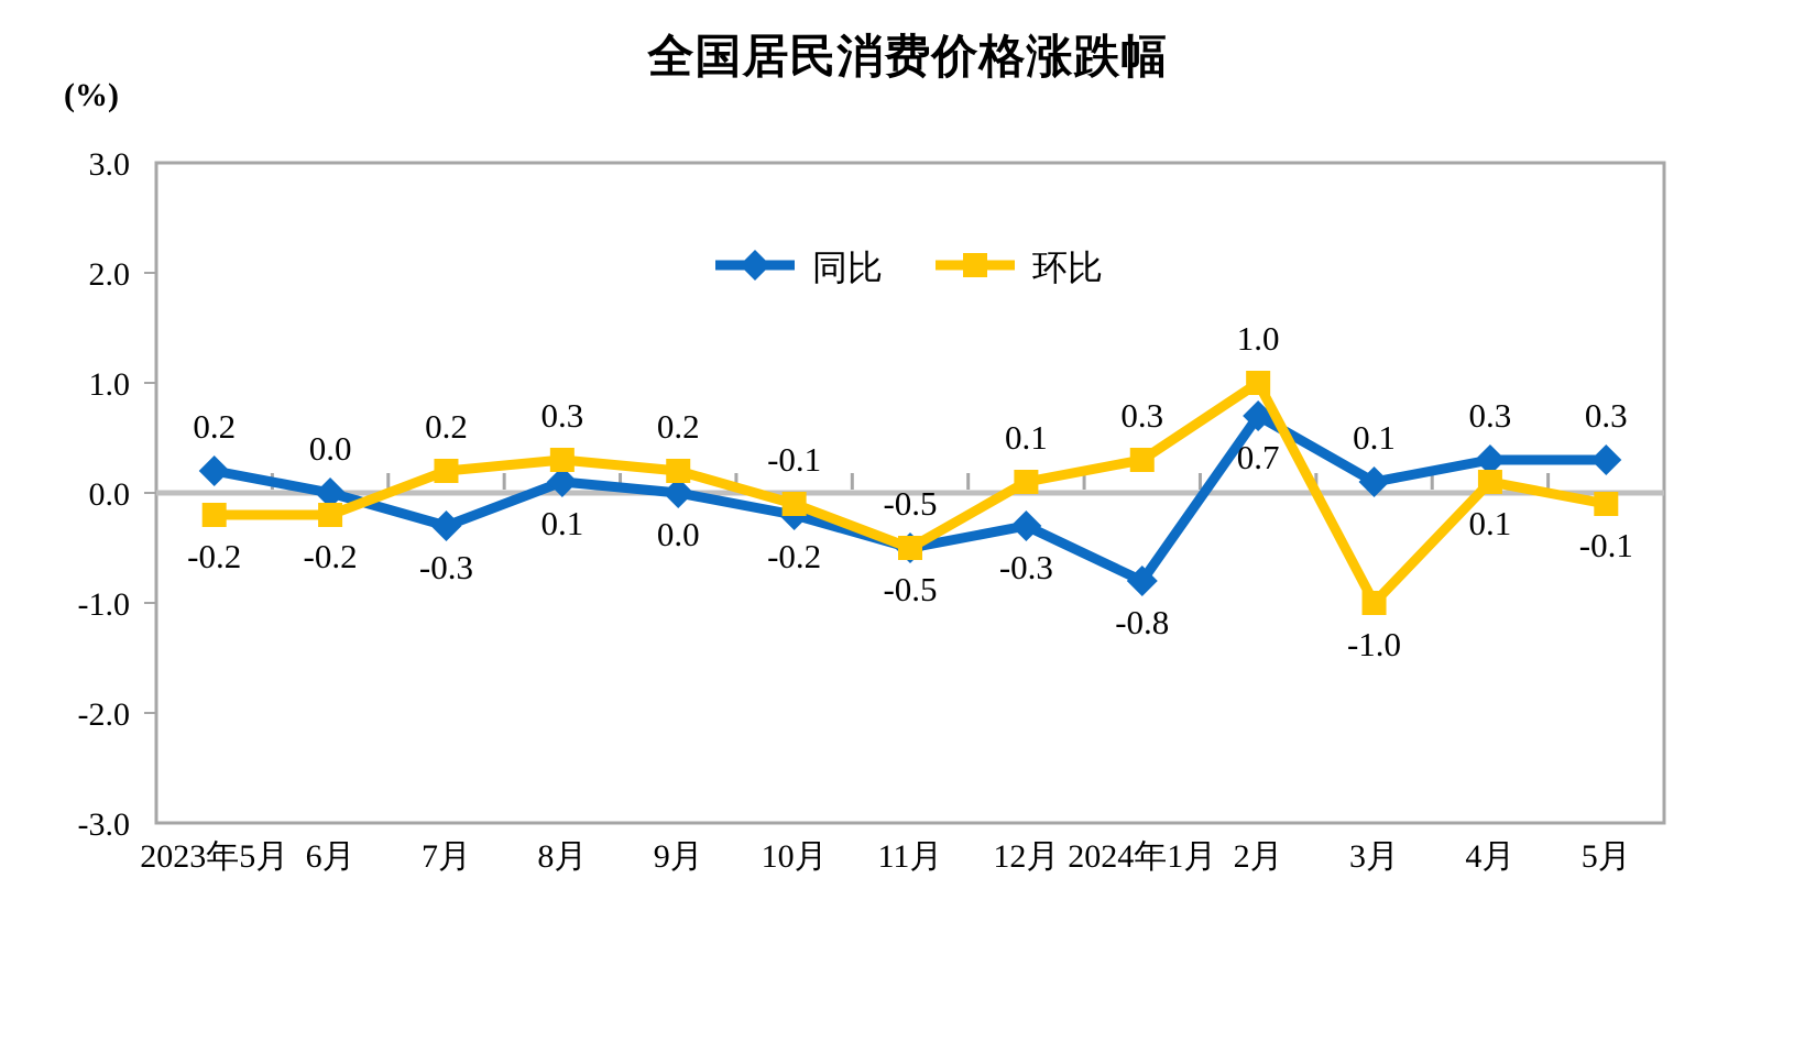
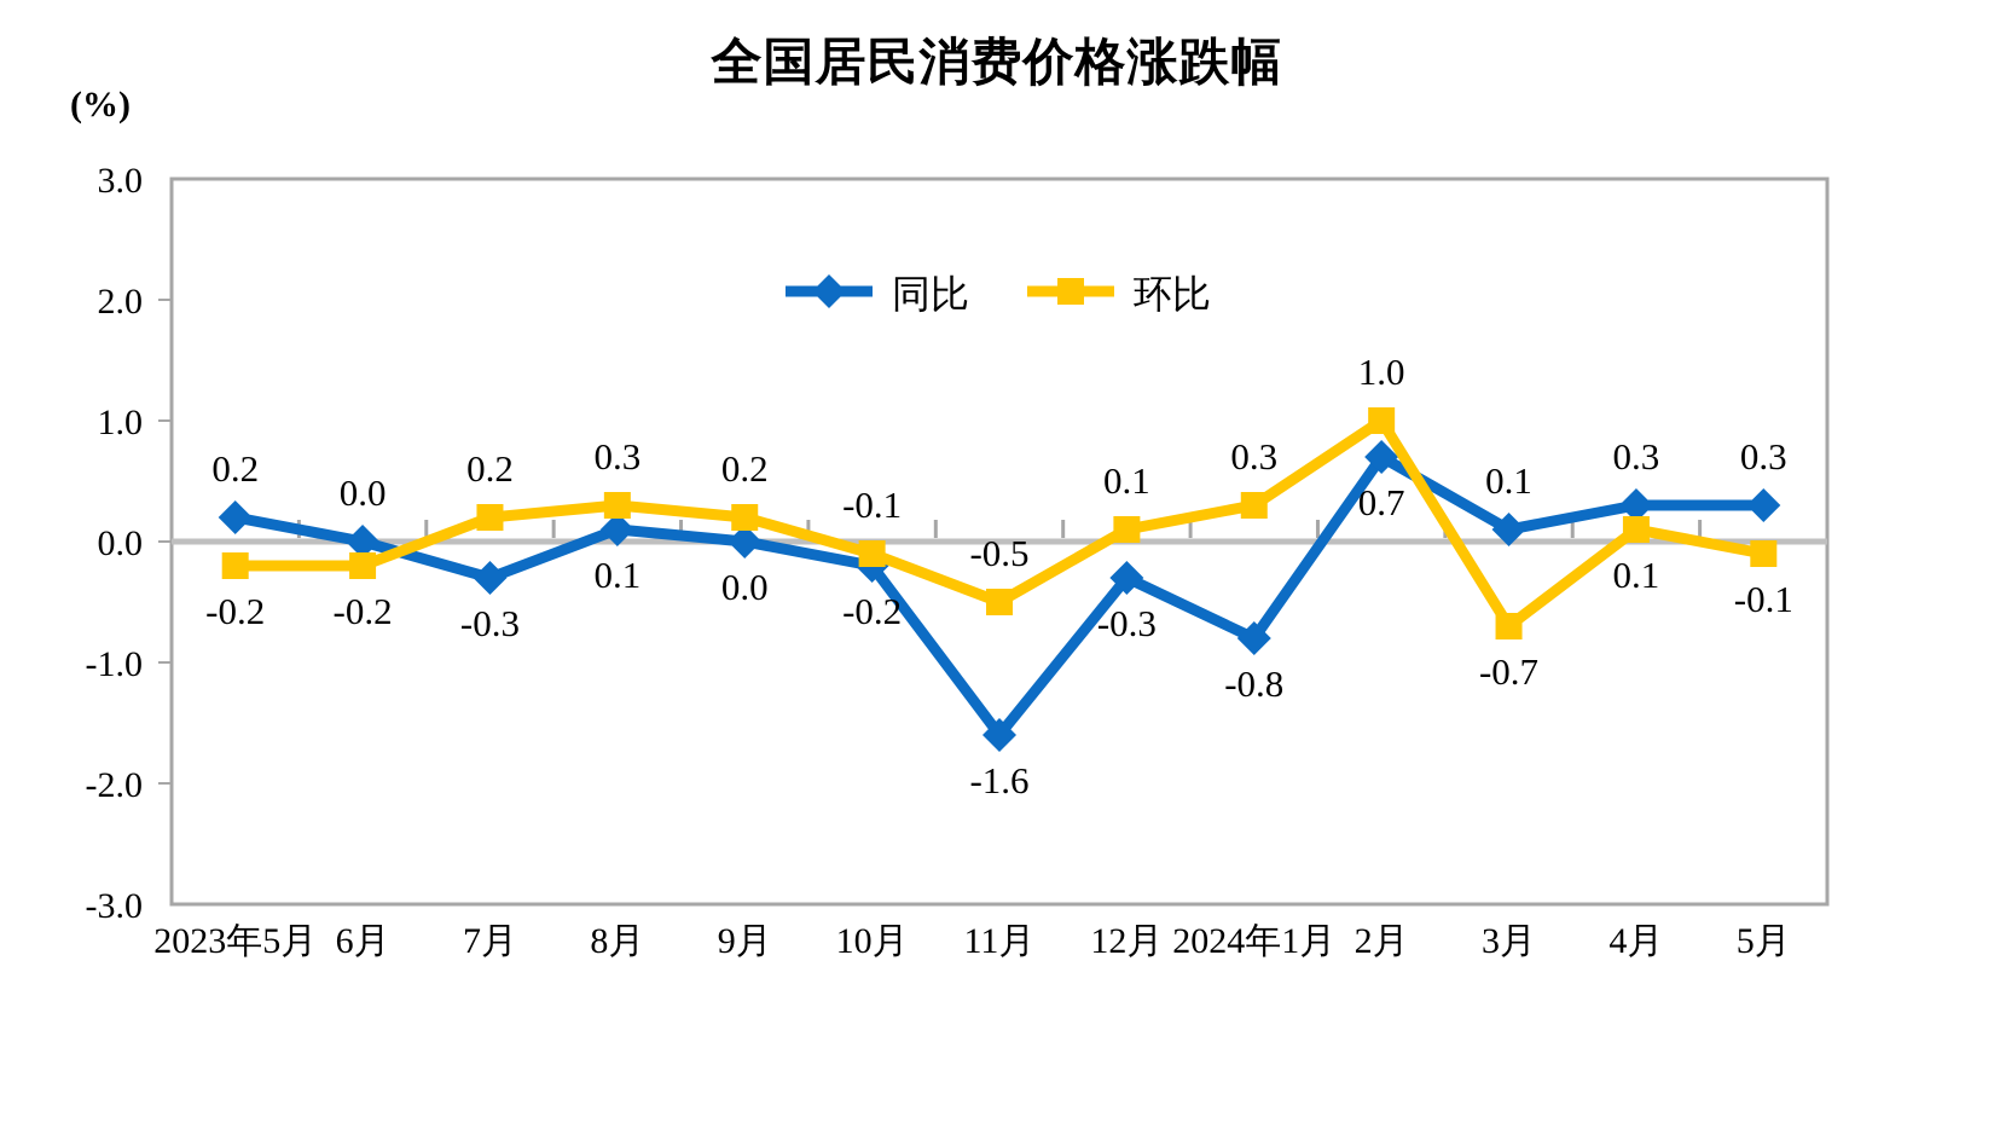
同比/11月: -0.5 -> -1.6
环比/3月: -1.0 -> -0.7
